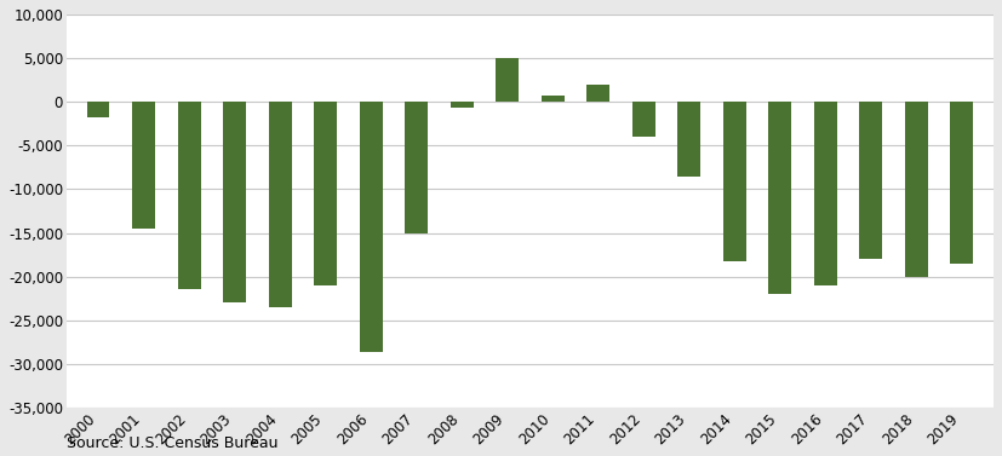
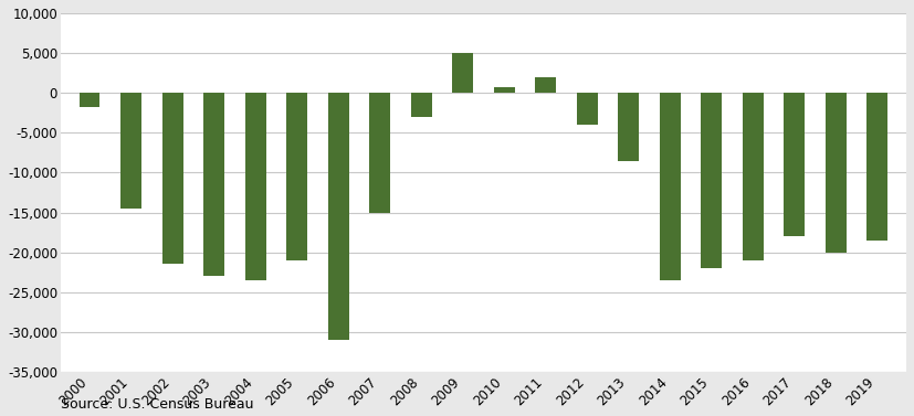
2006: -28,600 -> -31,000
2008: -600 -> -3,000
2014: -18,200 -> -23,500
